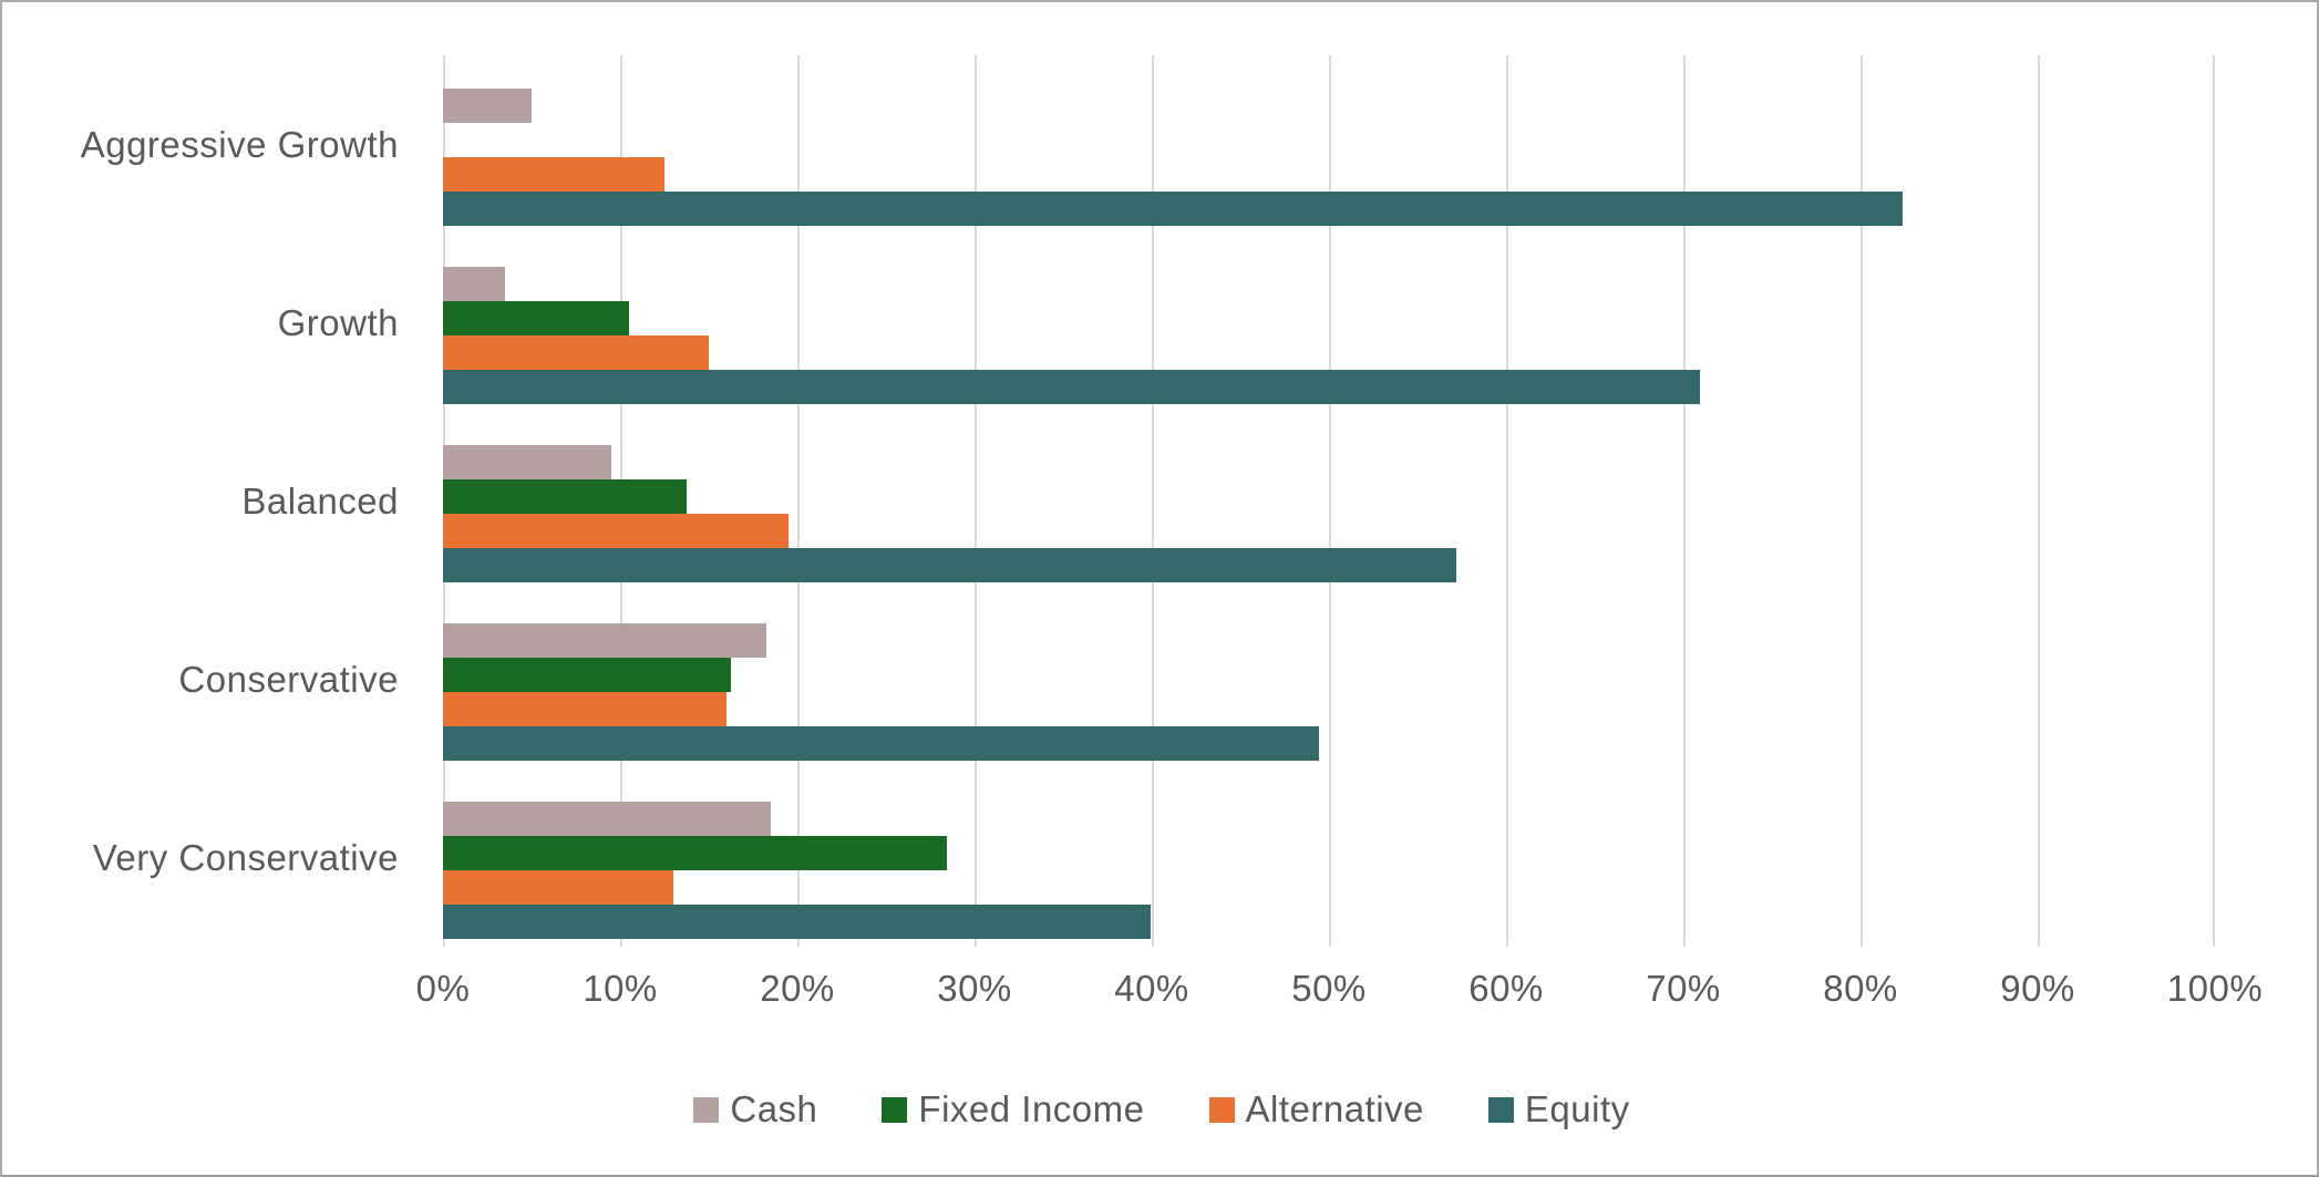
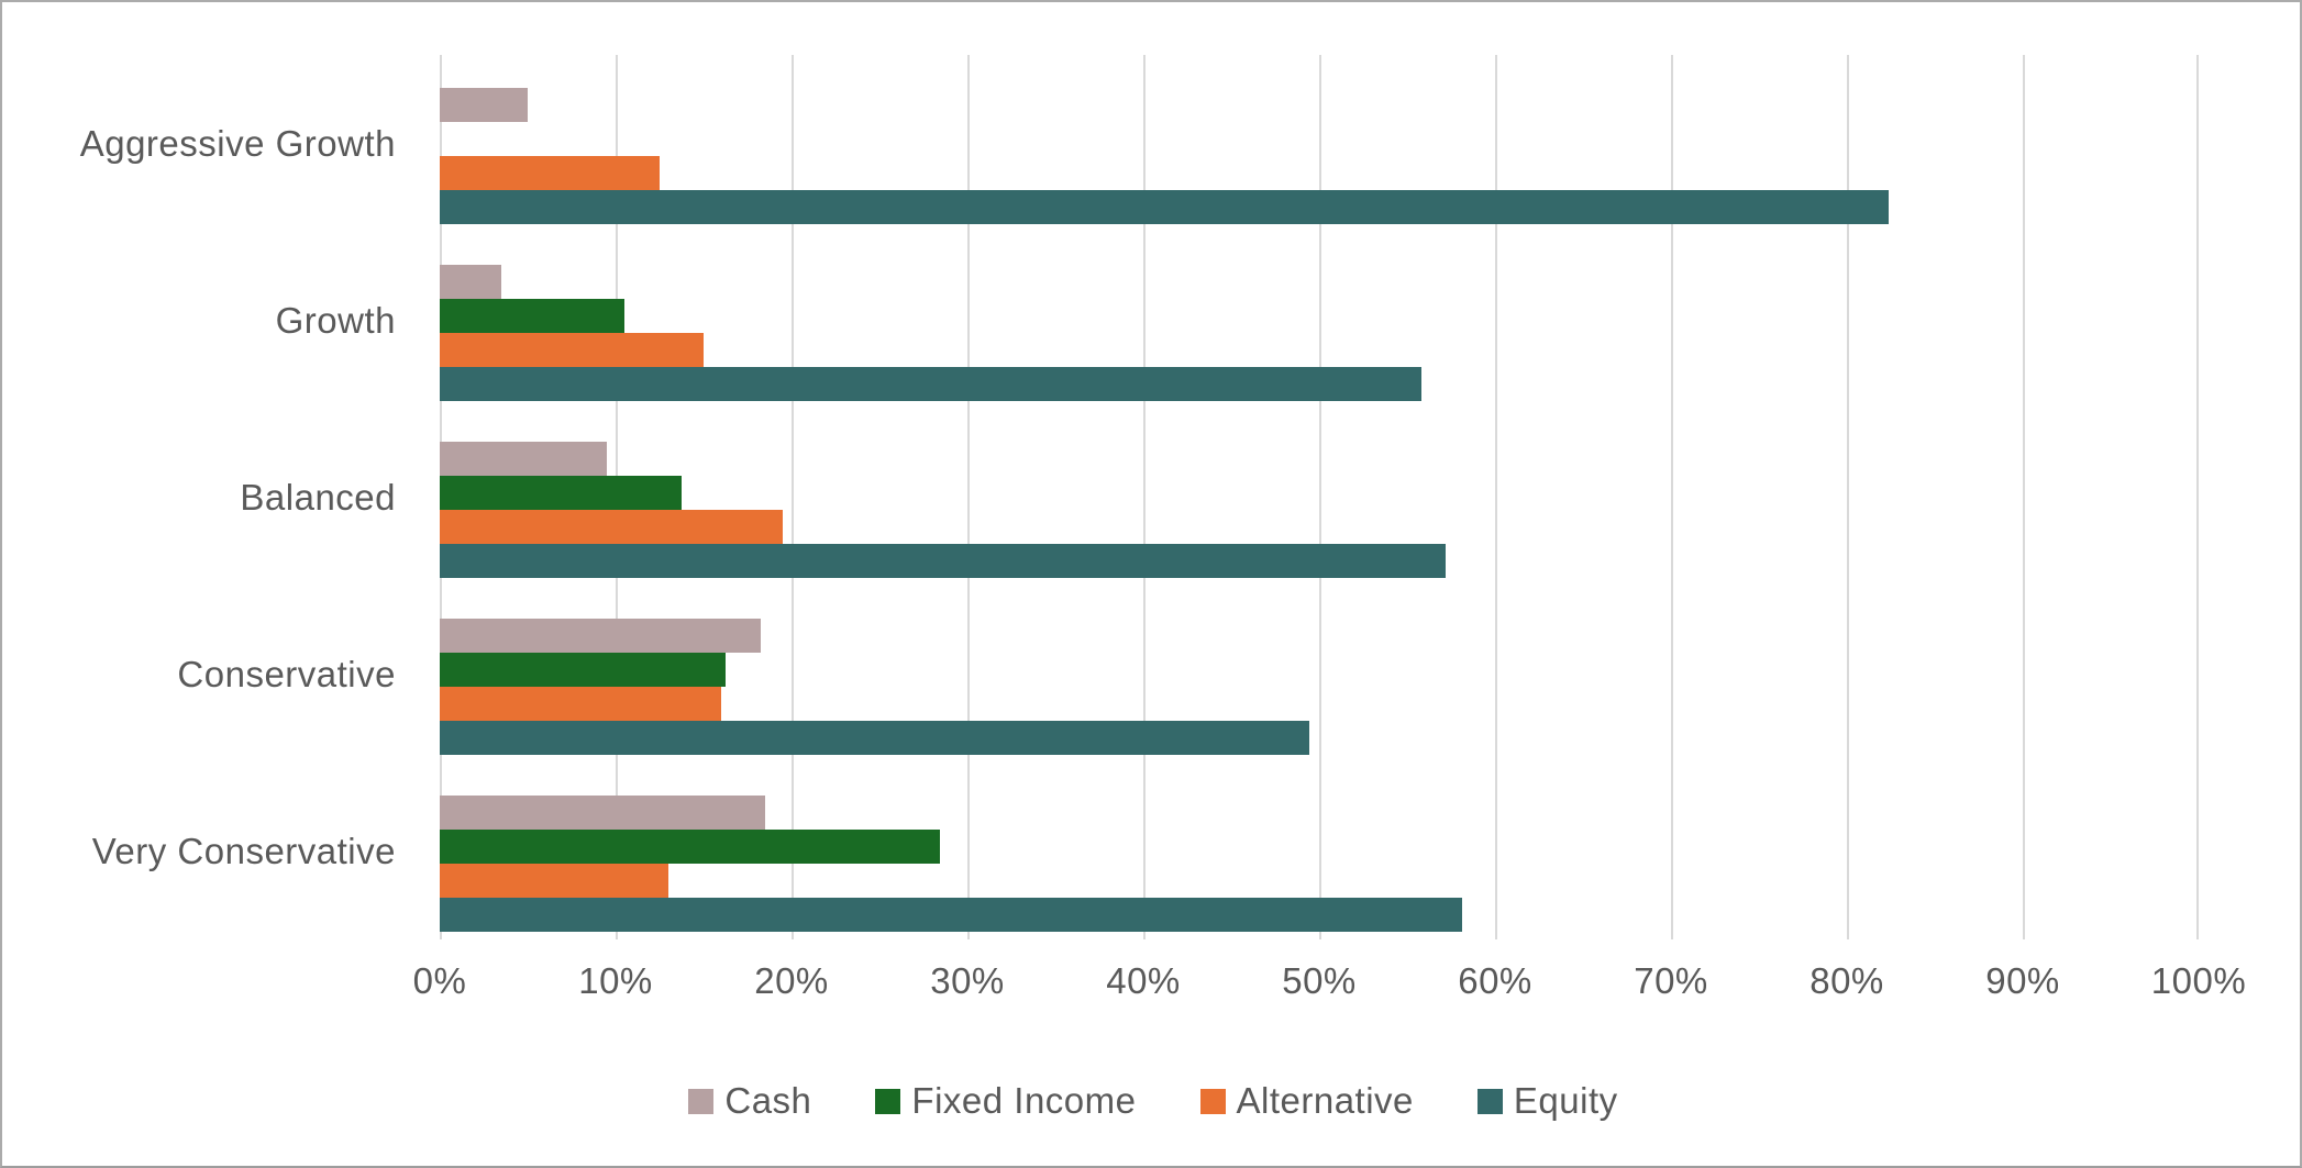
Equity/Growth: 71.0% -> 55.9%
Equity/Very Conservative: 40.0% -> 58.2%
